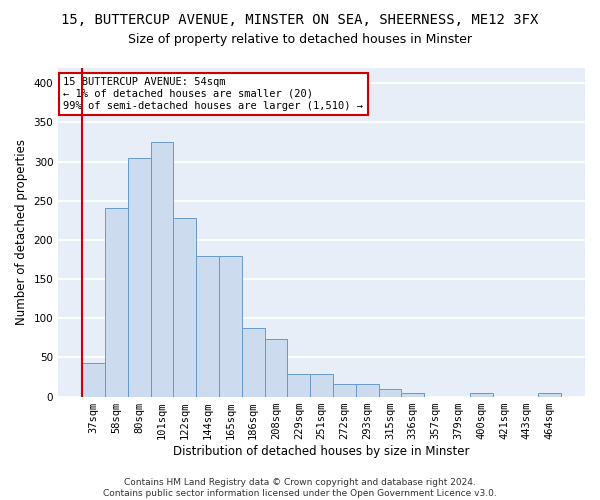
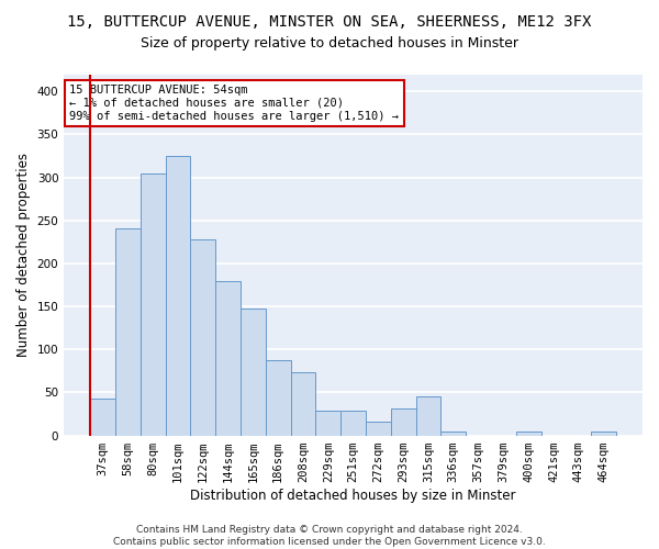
165sqm: 180 -> 148
293sqm: 16 -> 32
315sqm: 10 -> 46
